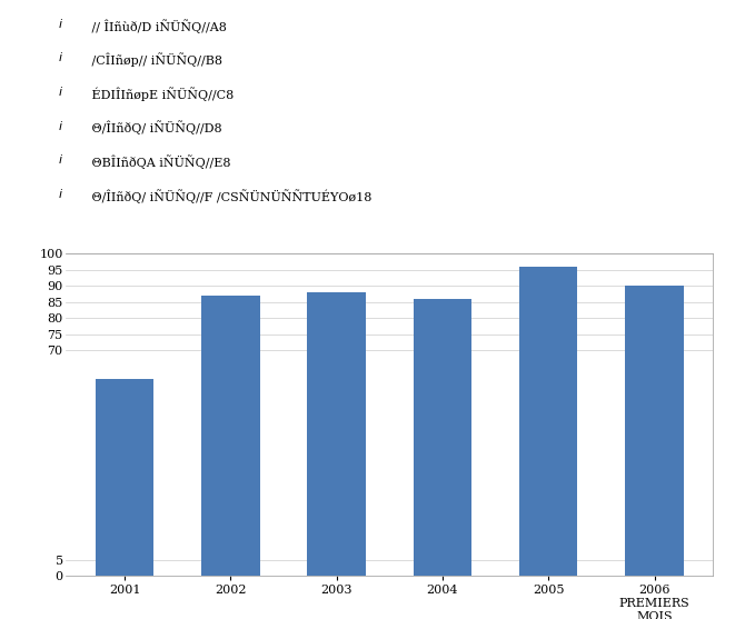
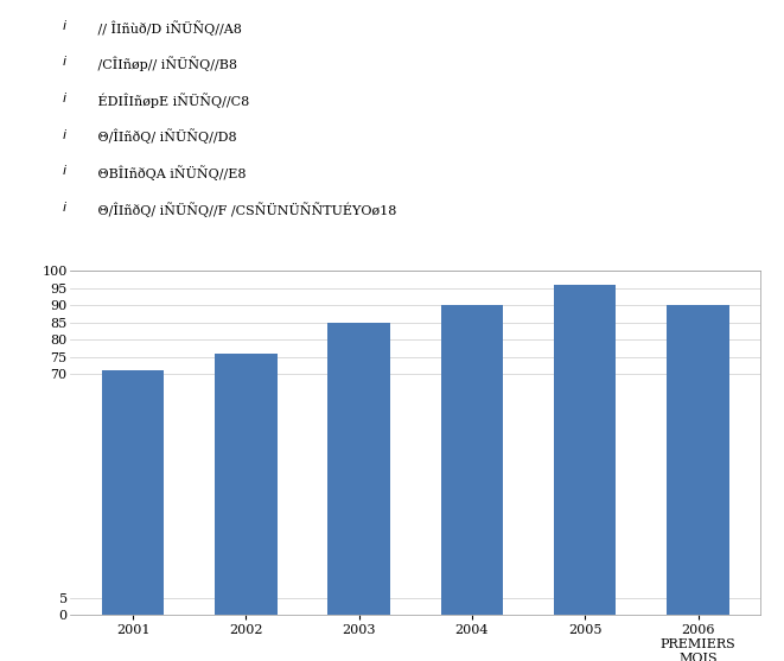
2001: 61 -> 71
2002: 87 -> 76
2003: 88 -> 85
2004: 86 -> 90
